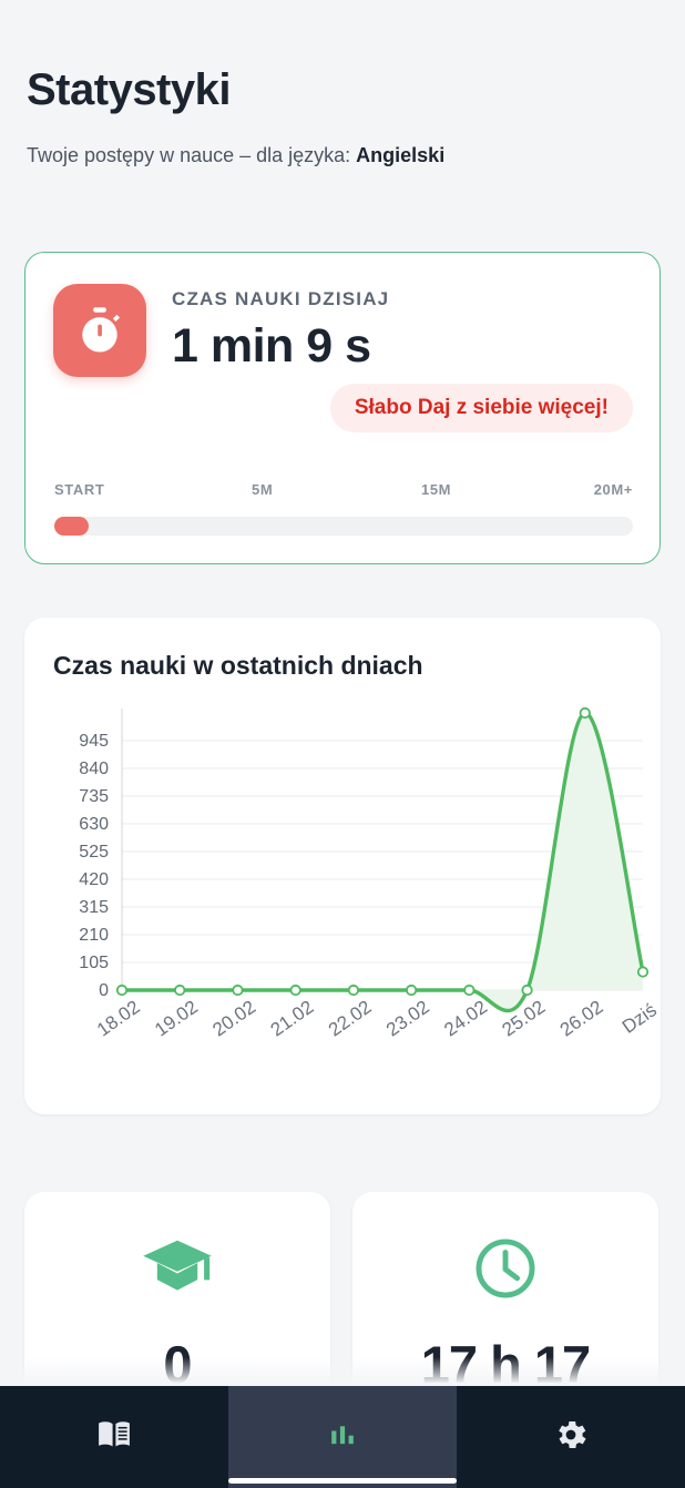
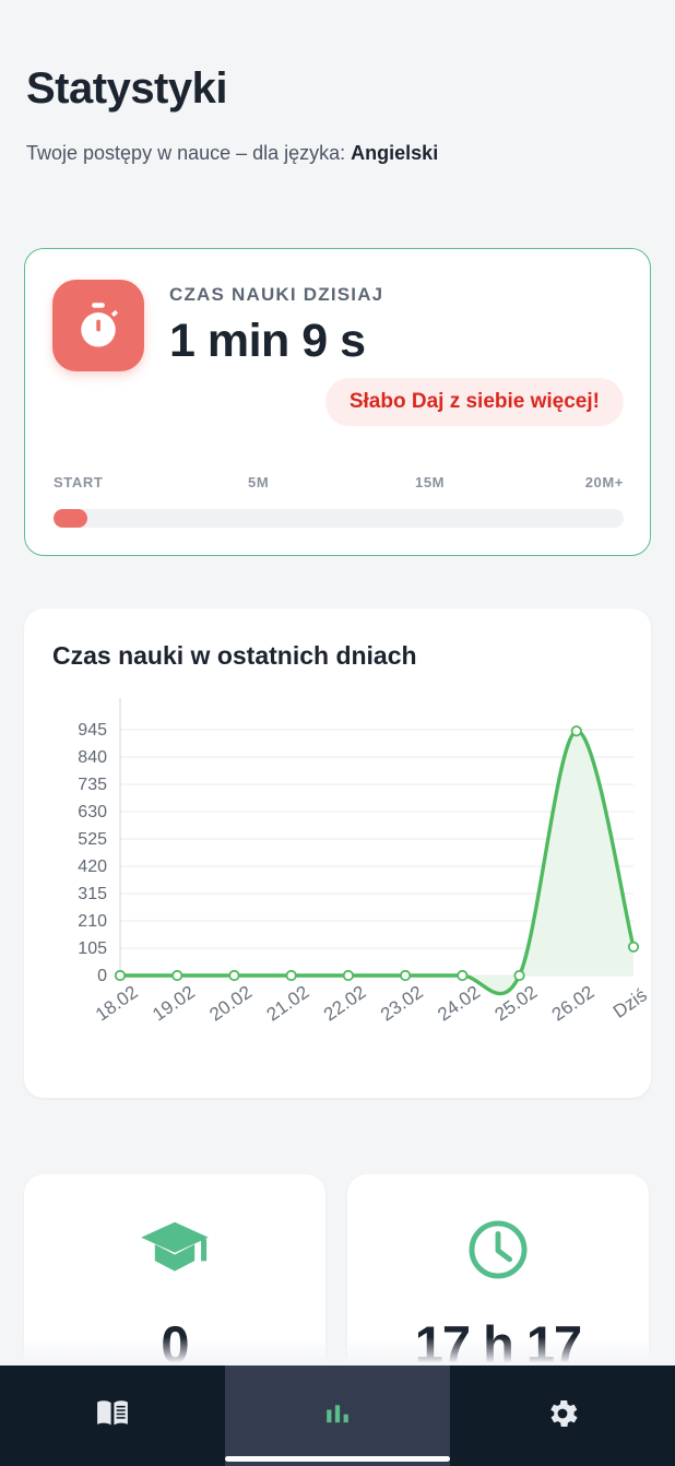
26.02: 1050 -> 940
Dziś: 70 -> 110
